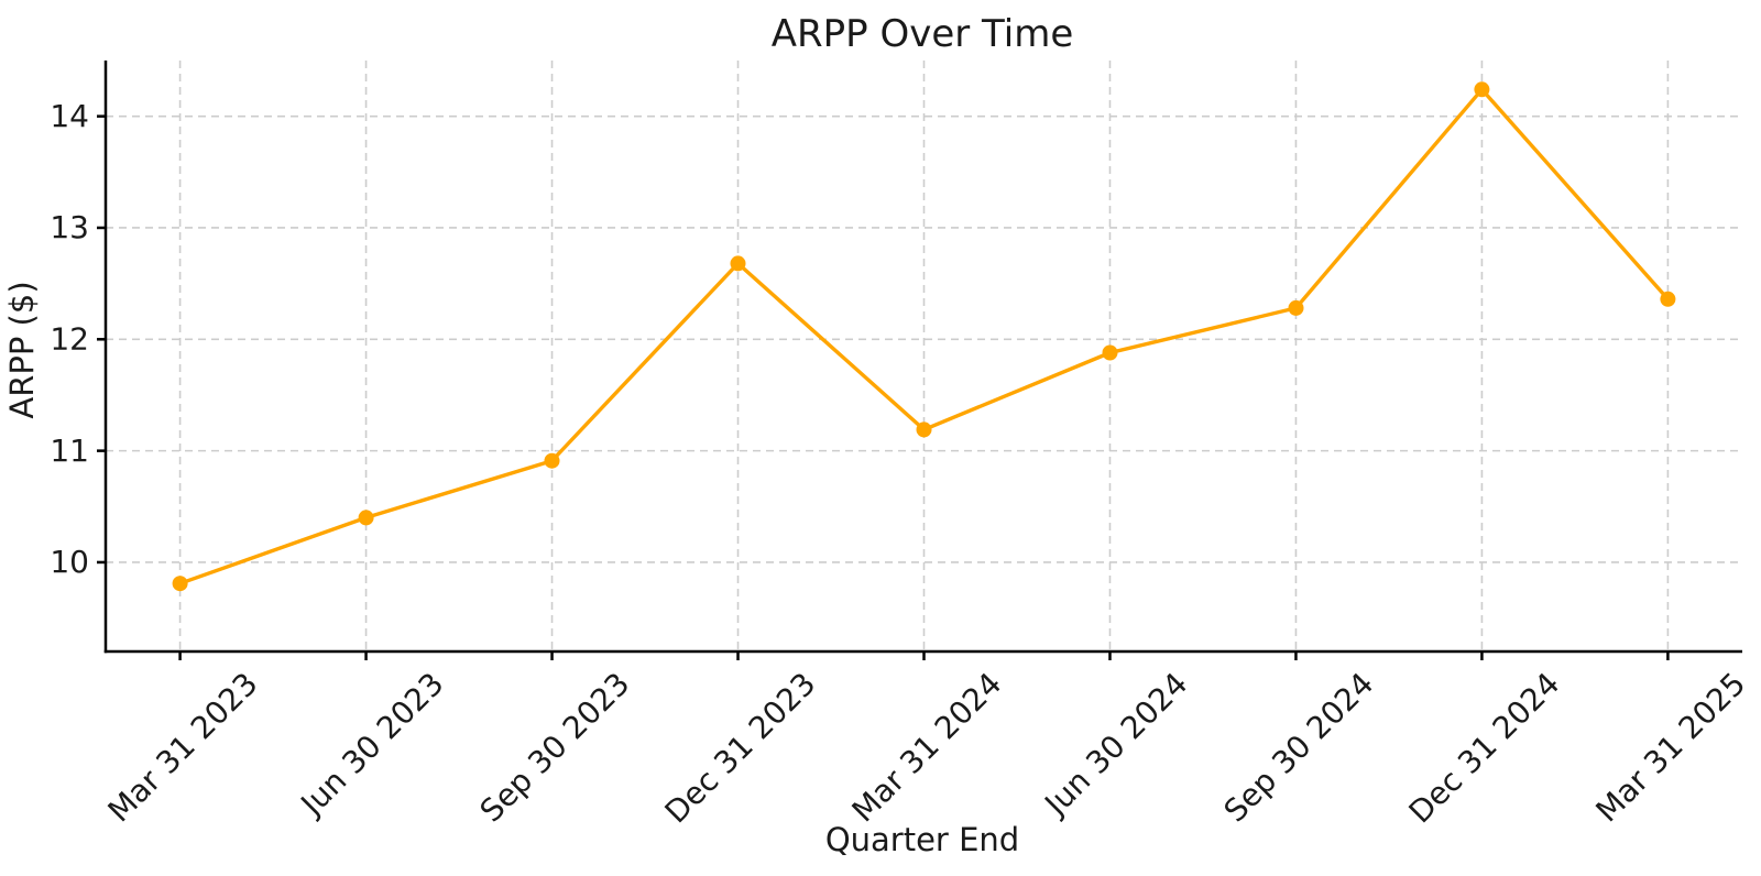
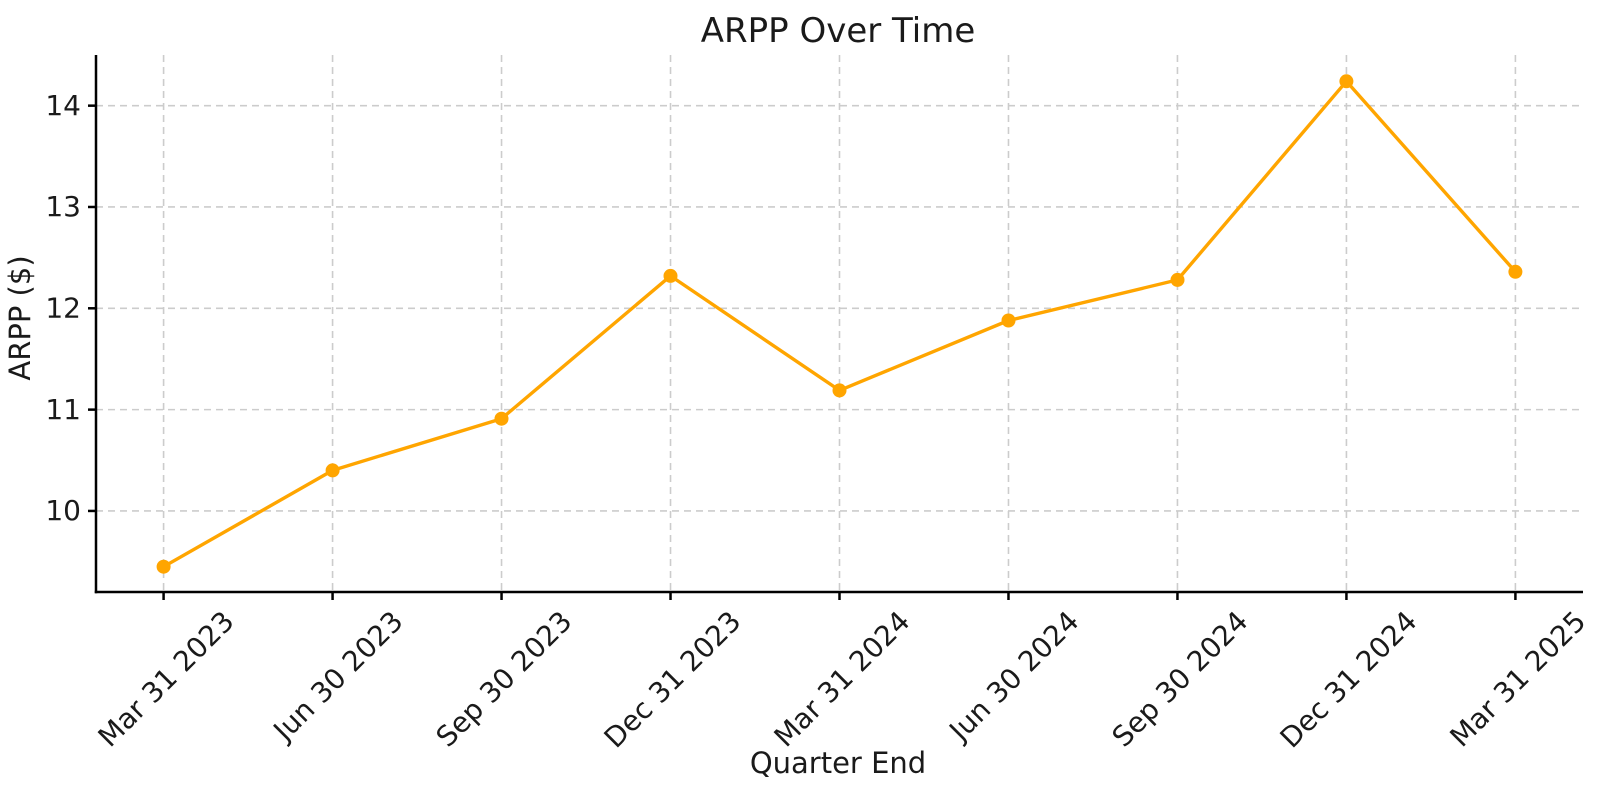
Mar 31 2023: 9.81 -> 9.45
Dec 31 2023: 12.68 -> 12.32
